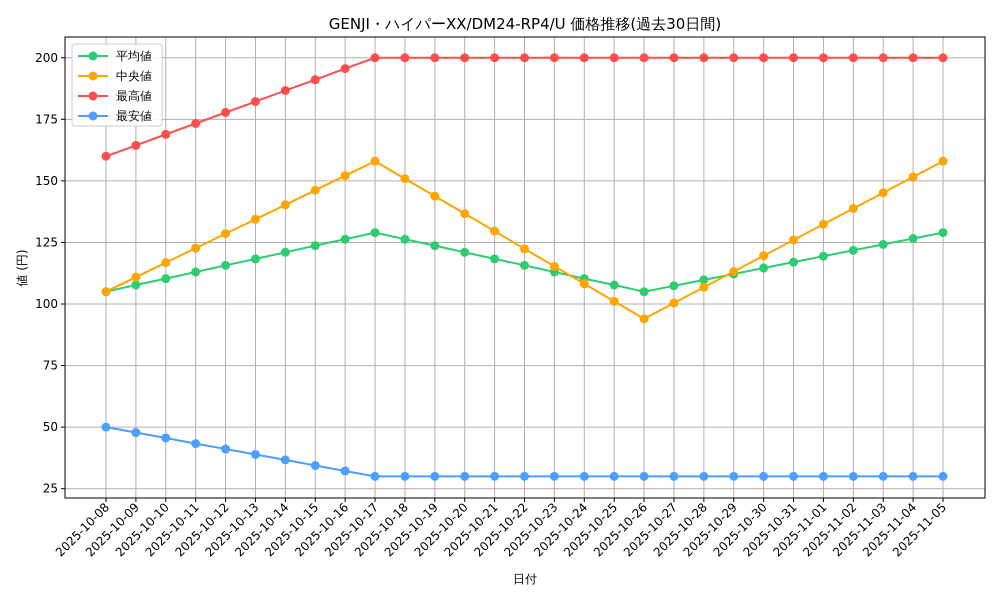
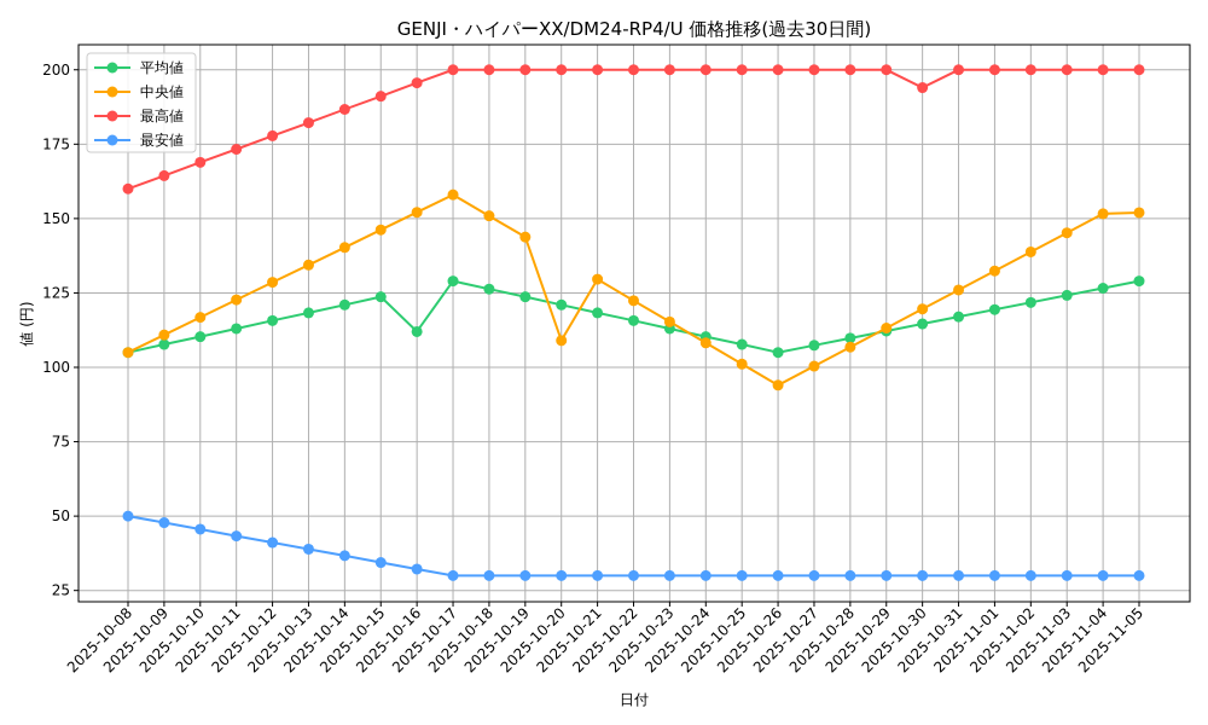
平均値/2025-10-16: 126 -> 112
中央値/2025-10-20: 137 -> 109
最高値/2025-10-30: 200 -> 194
中央値/2025-11-05: 158 -> 152
